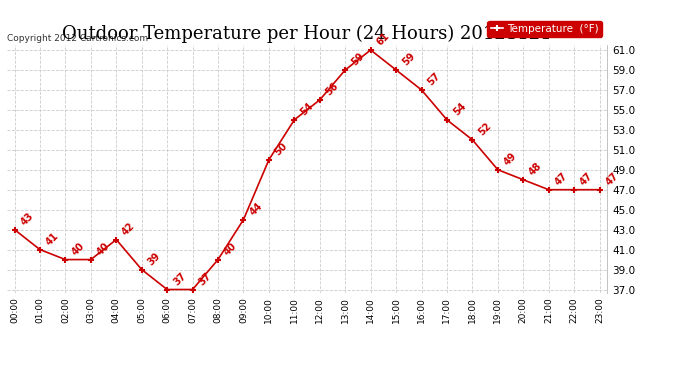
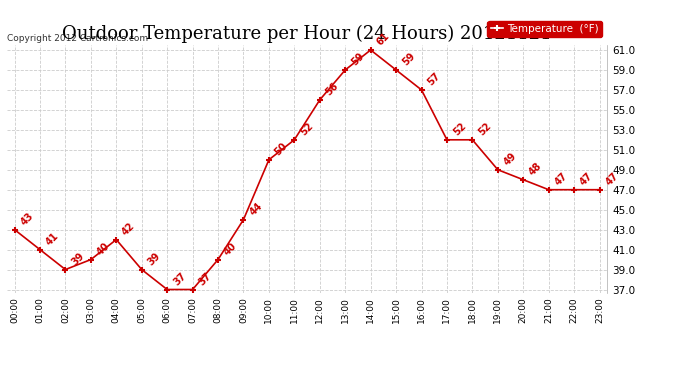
02:00: 40 -> 39
11:00: 54 -> 52
17:00: 54 -> 52
